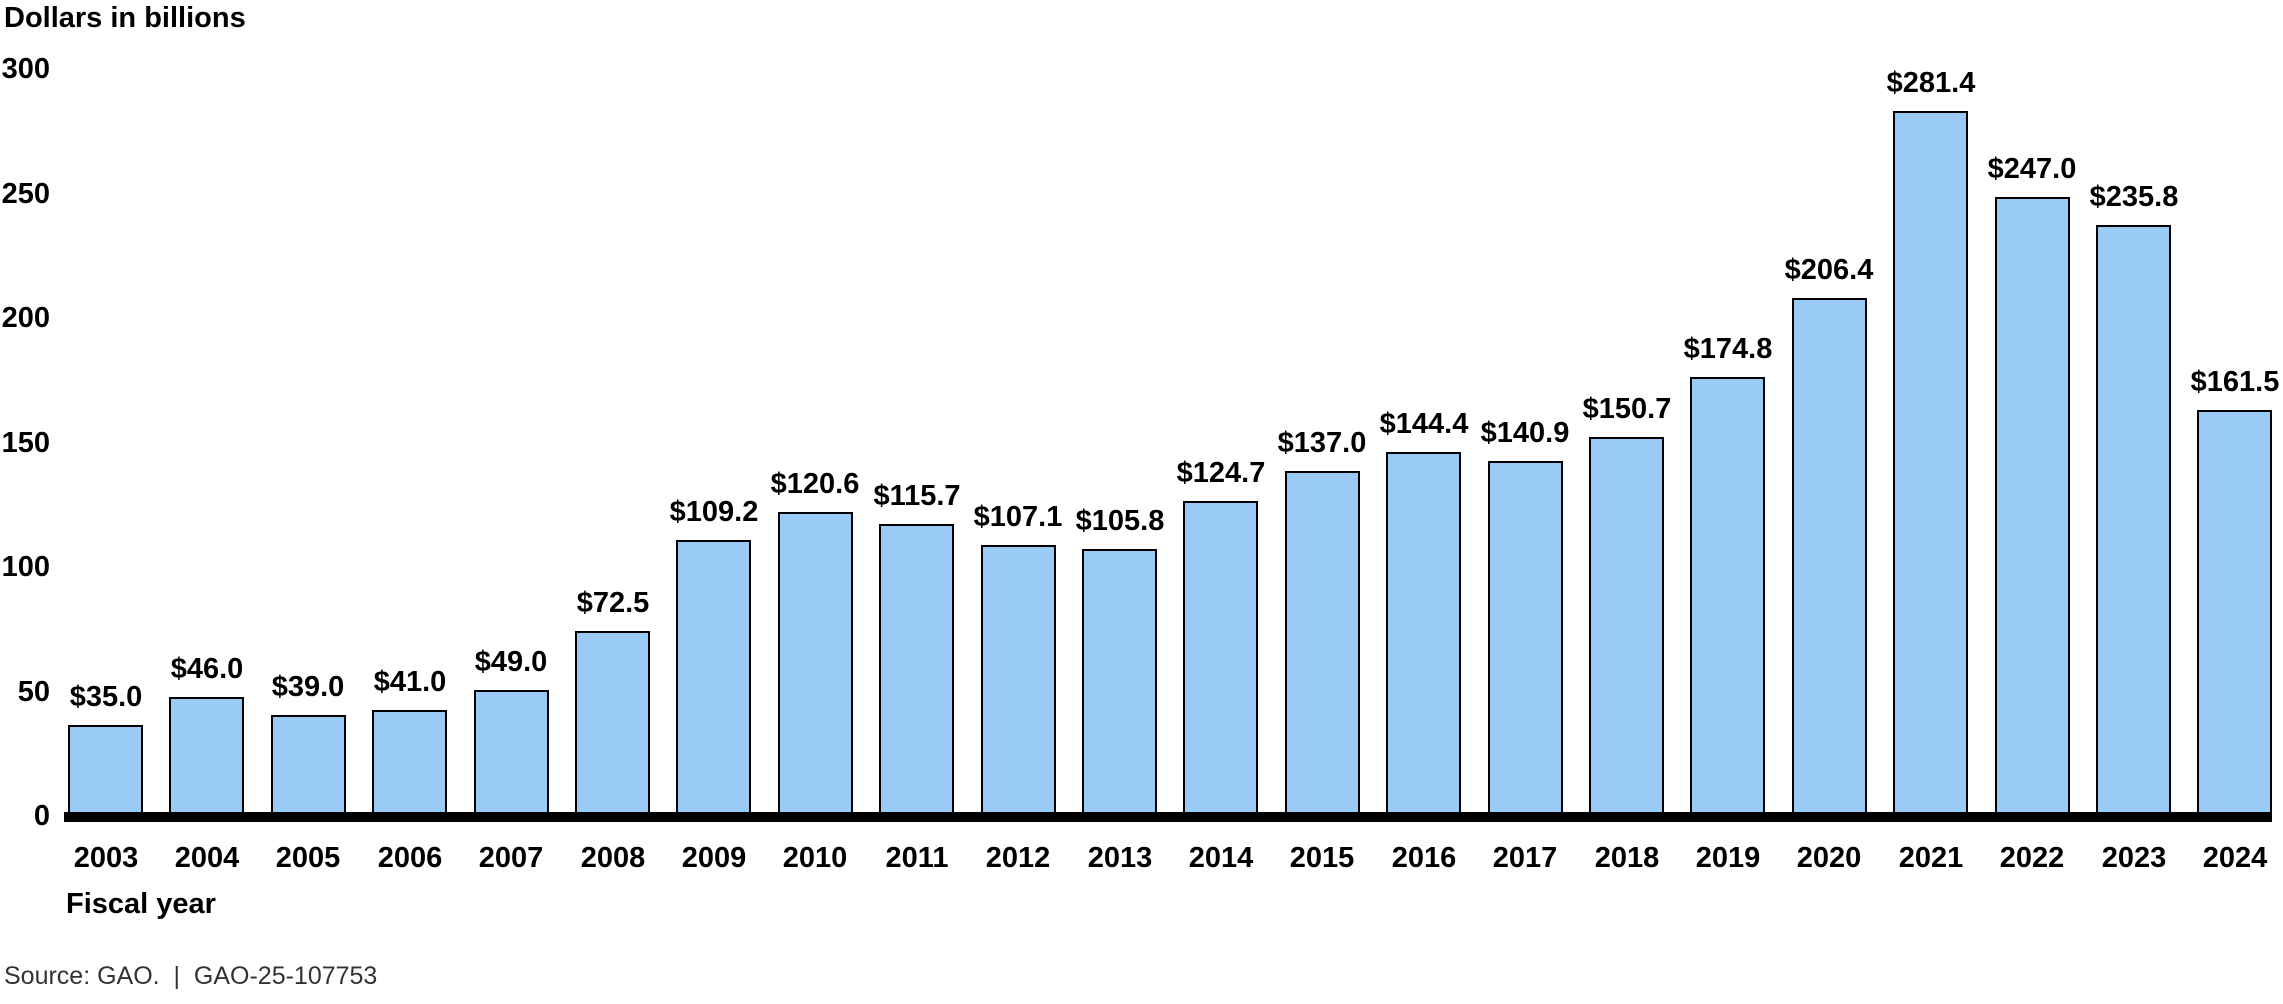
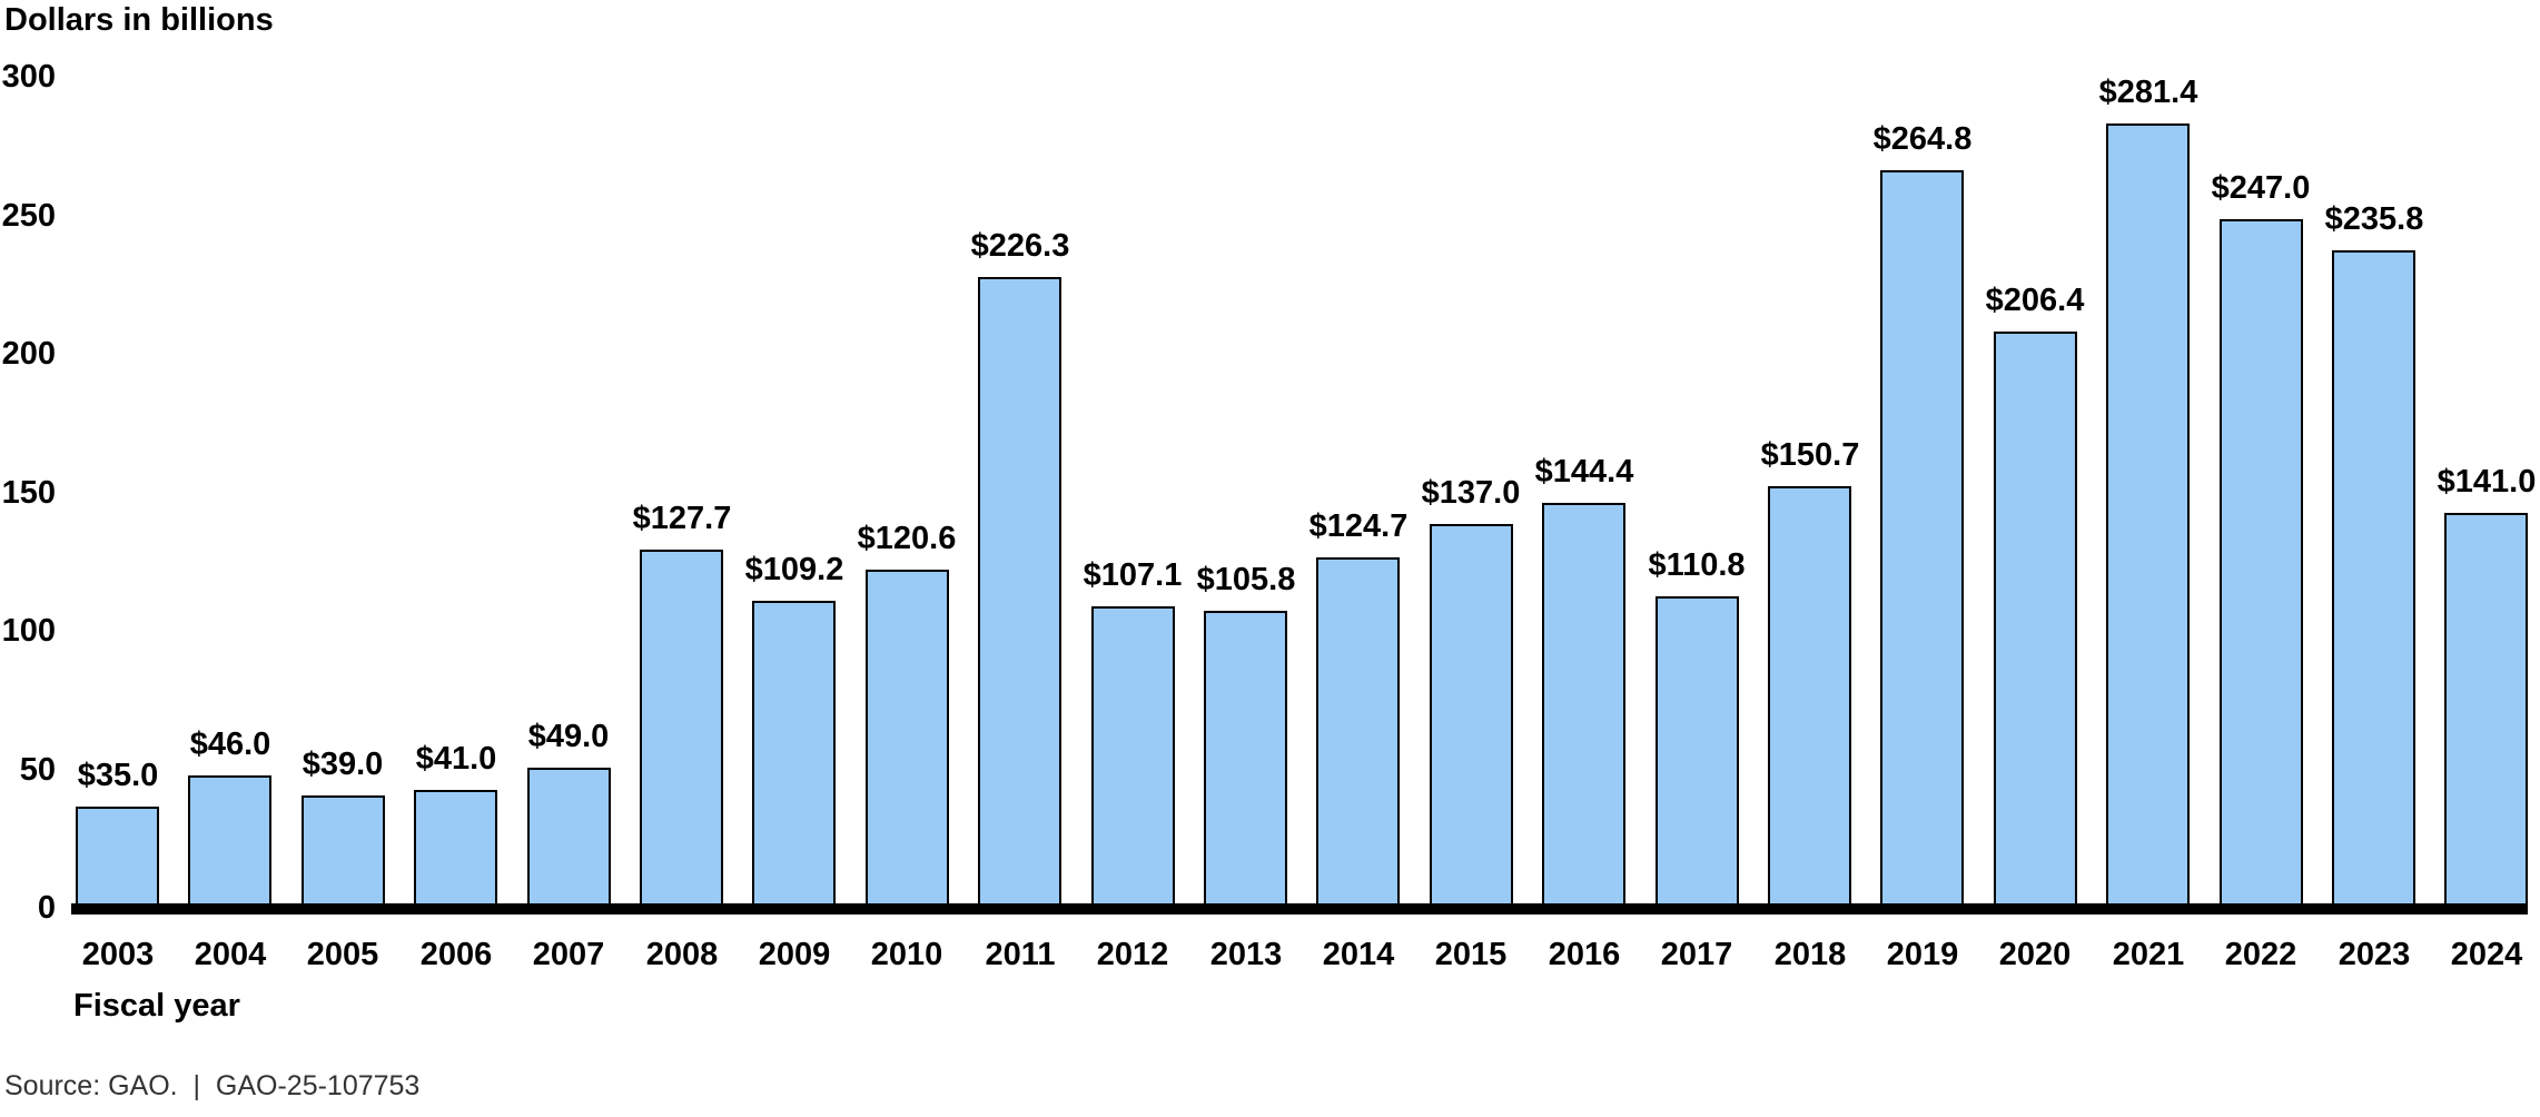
2008: $72.5 -> $127.7
2011: $115.7 -> $226.3
2017: $140.9 -> $110.8
2019: $174.8 -> $264.8
2024: $161.5 -> $141.0
